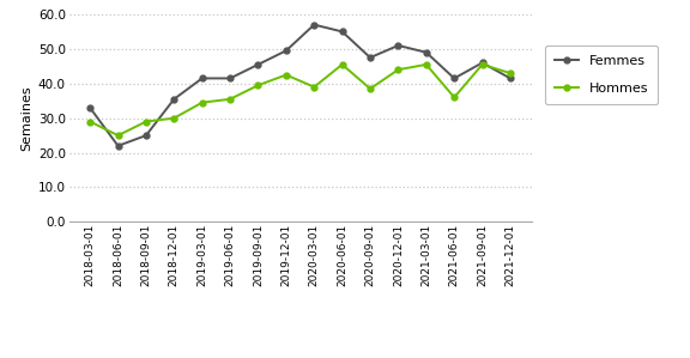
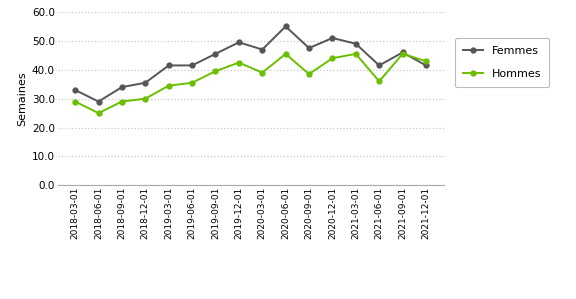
Femmes/2018-06-01: 22.0 -> 29.0
Femmes/2018-09-01: 25.0 -> 34.0
Femmes/2020-03-01: 57.0 -> 47.0
